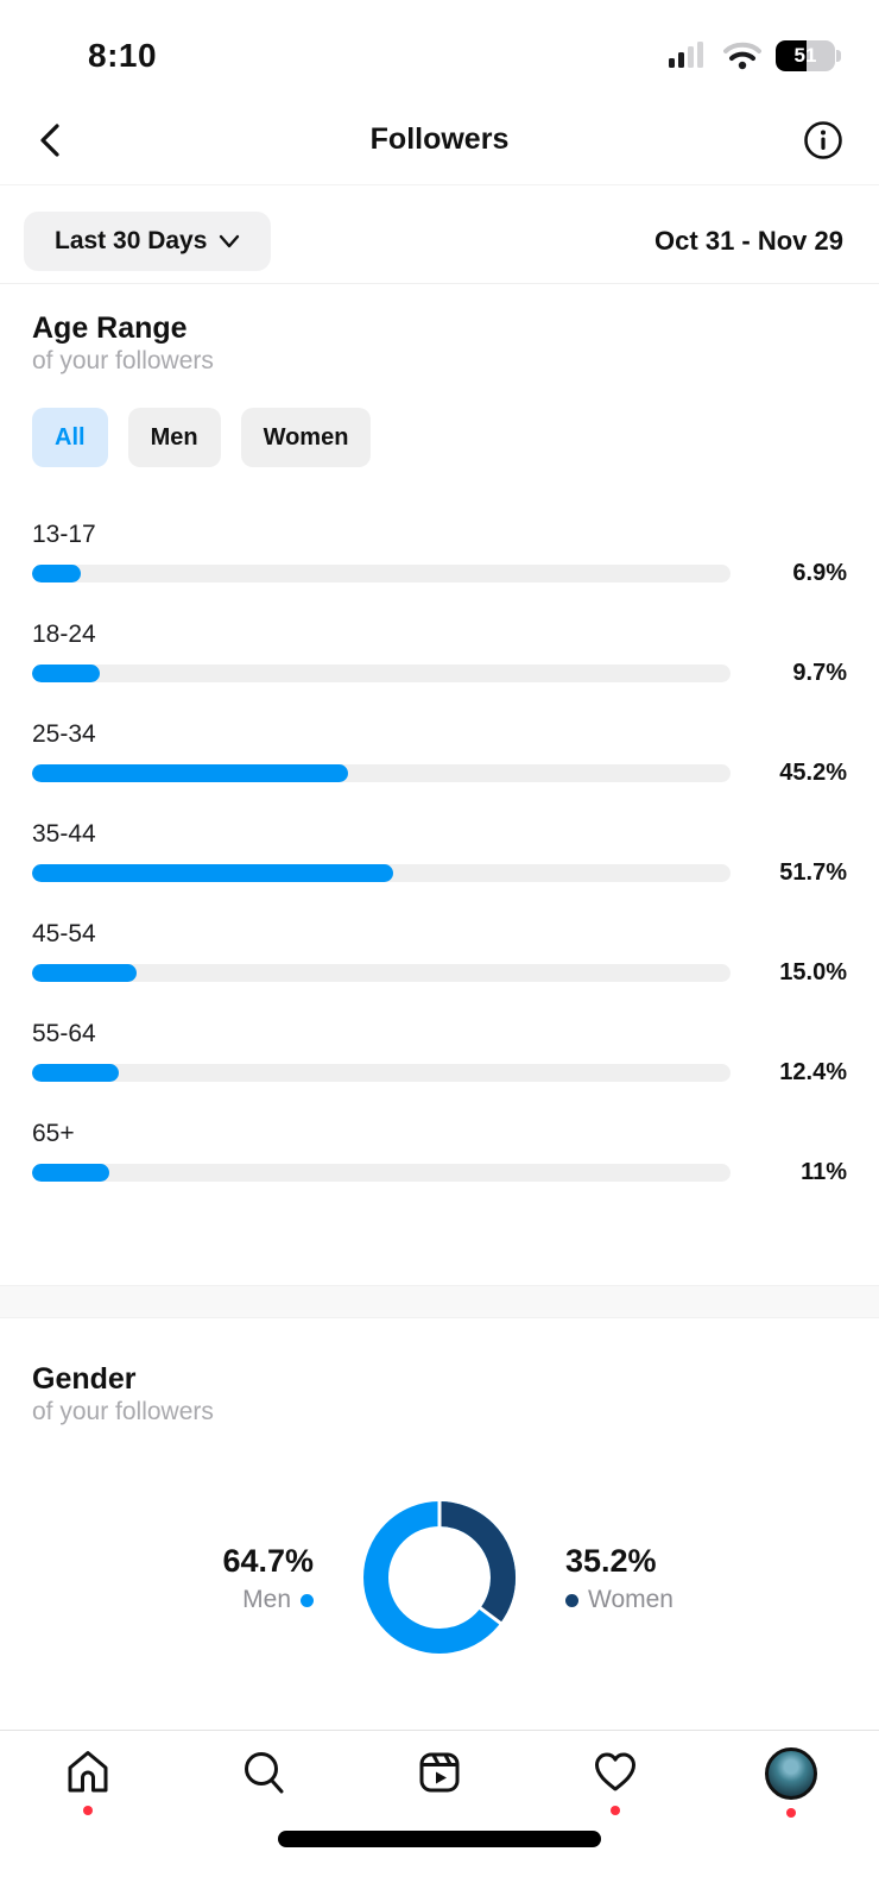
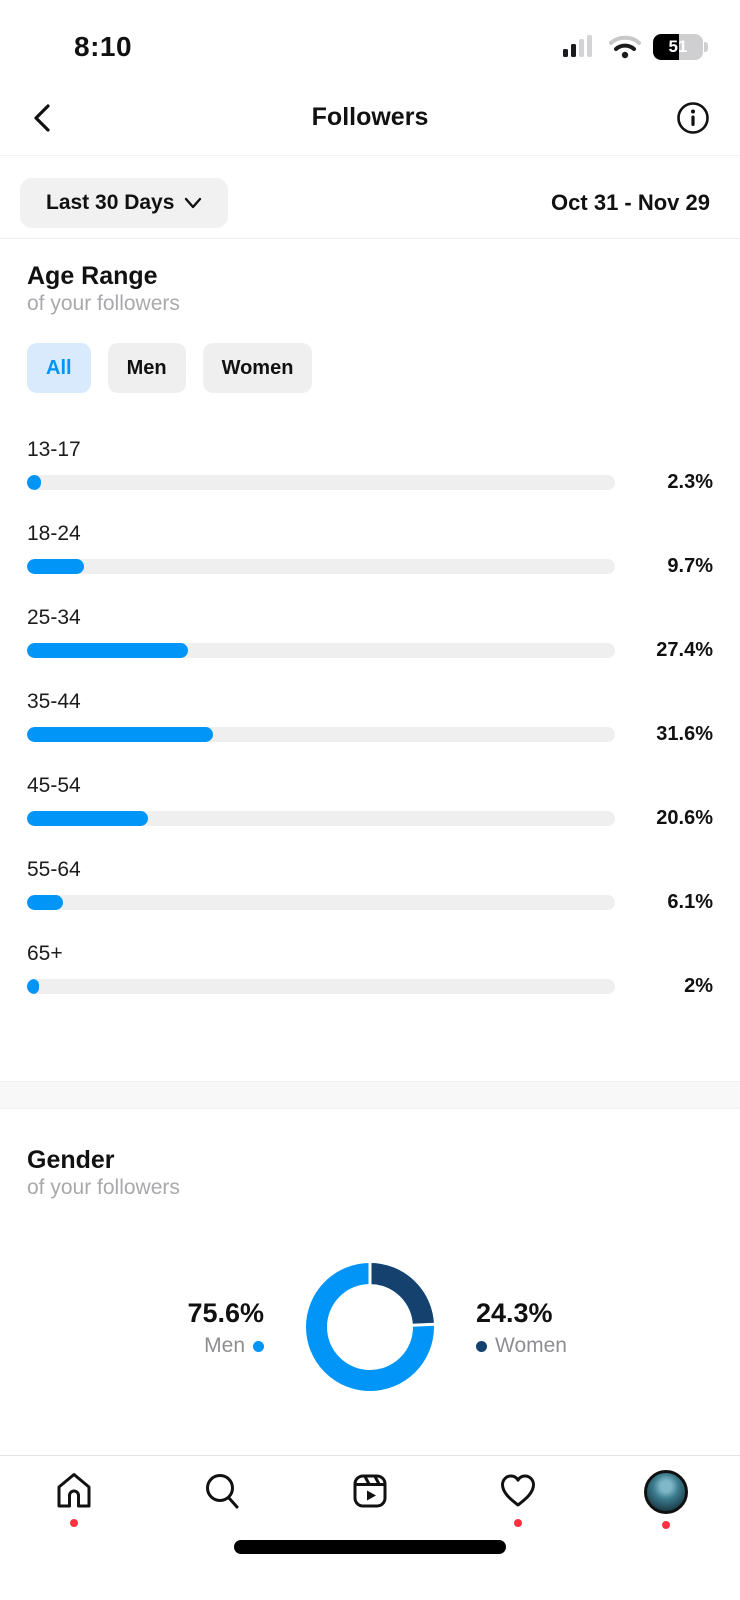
Age Range of your followers/13-17: 6.9% -> 2.3%
Age Range of your followers/25-34: 45.2% -> 27.4%
Age Range of your followers/35-44: 51.7% -> 31.6%
Age Range of your followers/45-54: 15.0% -> 20.6%
Age Range of your followers/55-64: 12.4% -> 6.1%
Age Range of your followers/65+: 11% -> 2%
Gender of your followers/Men: 64.7% -> 75.6%
Gender of your followers/Women: 35.2% -> 24.3%
